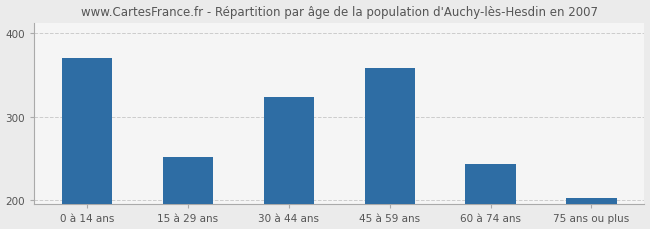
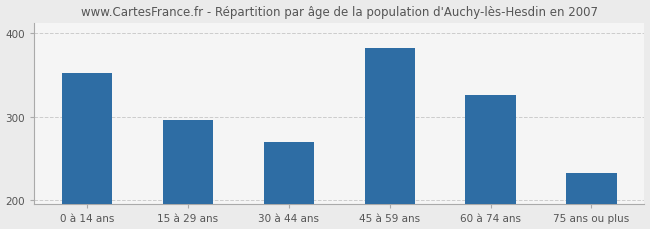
0 à 14 ans: 370 -> 352
15 à 29 ans: 252 -> 296
30 à 44 ans: 323 -> 270
45 à 59 ans: 358 -> 382
60 à 74 ans: 243 -> 326
75 ans ou plus: 203 -> 232
